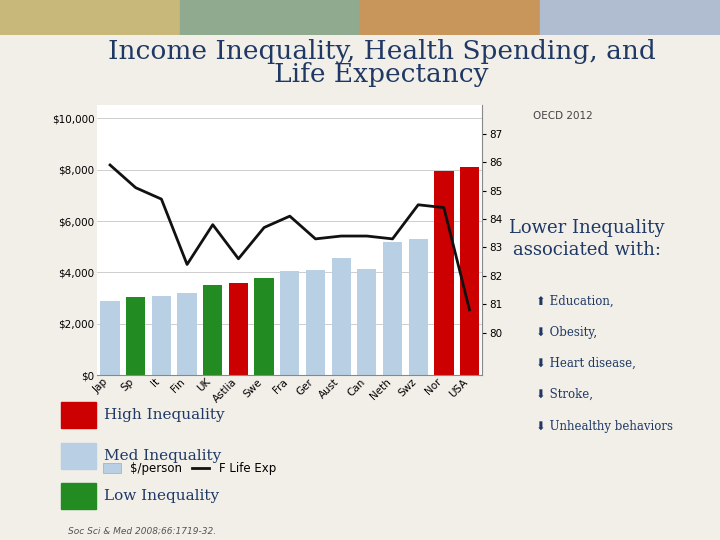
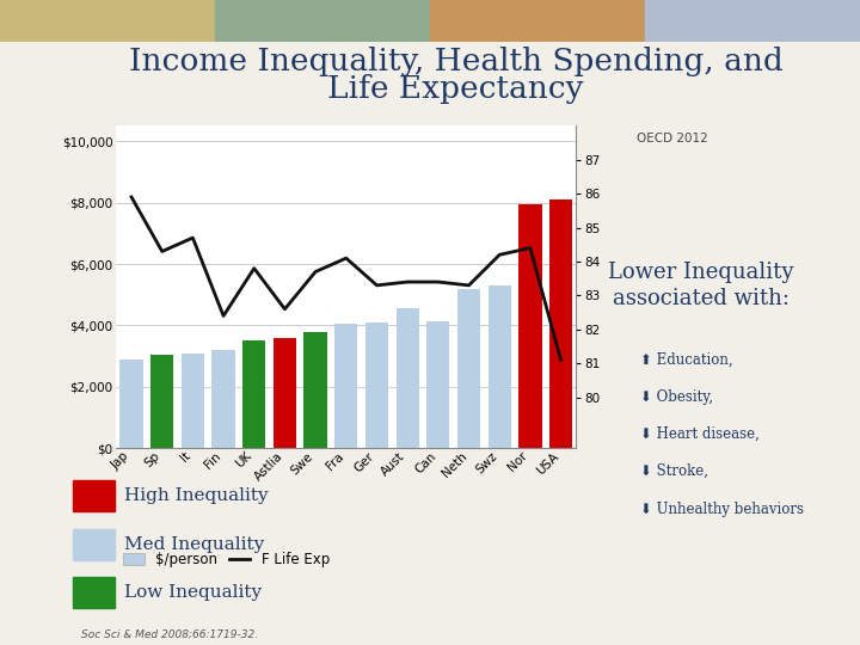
F Life Exp/Sp: 85.1 -> 84.3
F Life Exp/Swz: 84.5 -> 84.2
F Life Exp/USA: 80.8 -> 81.1
